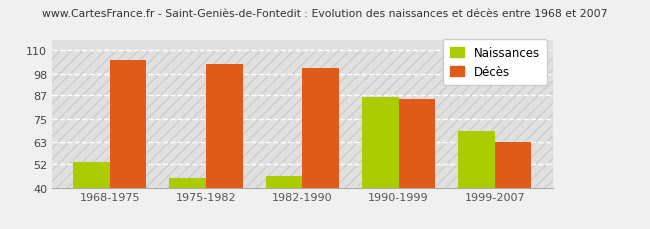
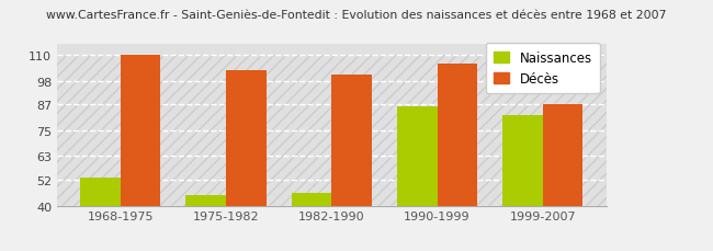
Décès/1968-1975: 105 -> 110
Décès/1990-1999: 85 -> 106
Naissances/1999-2007: 69 -> 82
Décès/1999-2007: 63 -> 87
